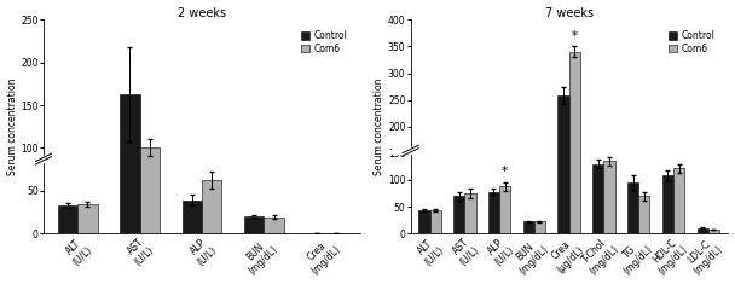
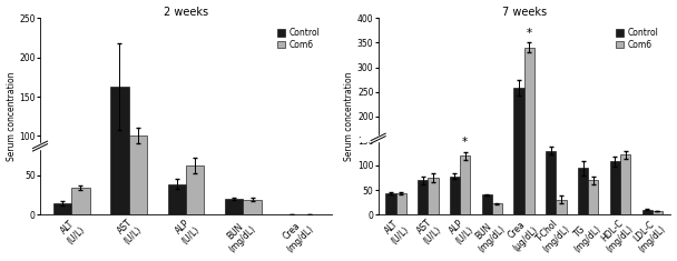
2 weeks/Control/ALT (U/L): 33 -> 14
7 weeks/Com6/ALP (U/L): 88 -> 120
7 weeks/Control/BUN (mg/dL): 22 -> 40
7 weeks/Com6/T-Chol (mg/dL): 135 -> 30
